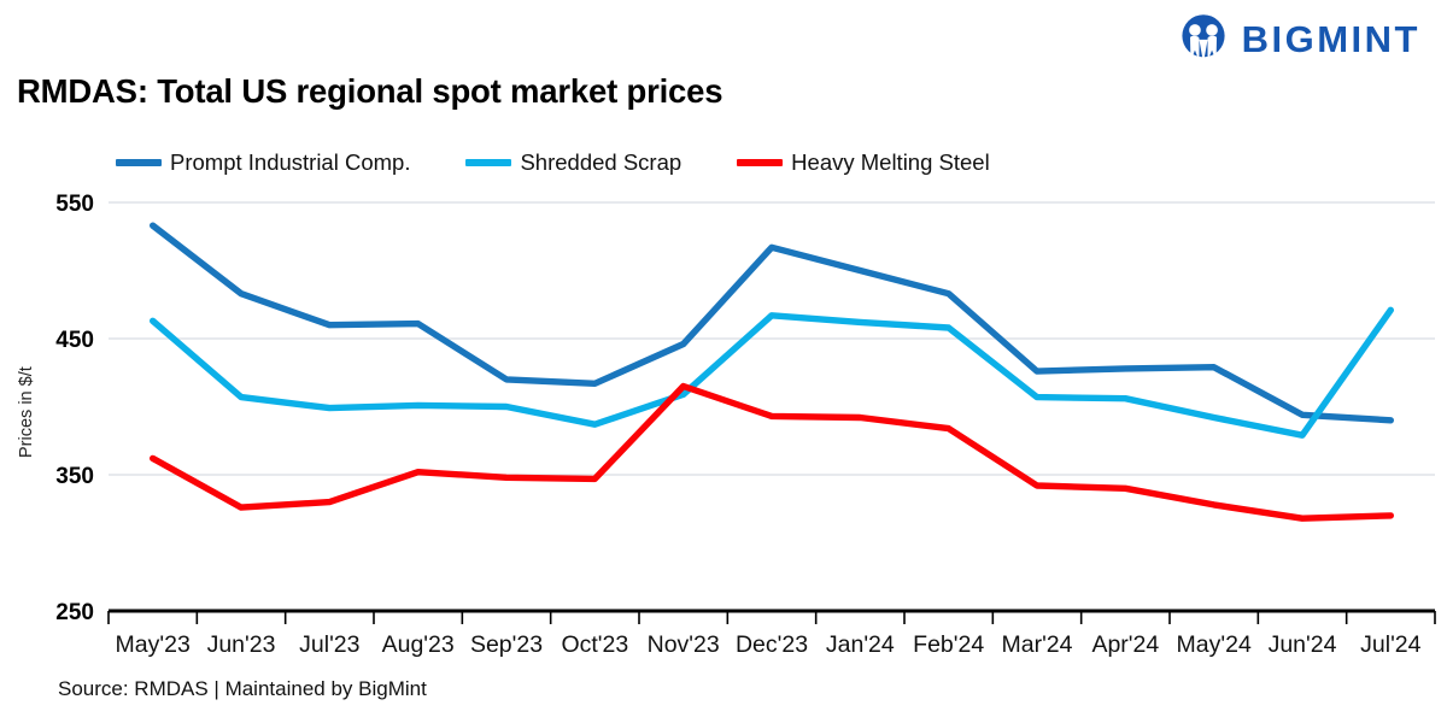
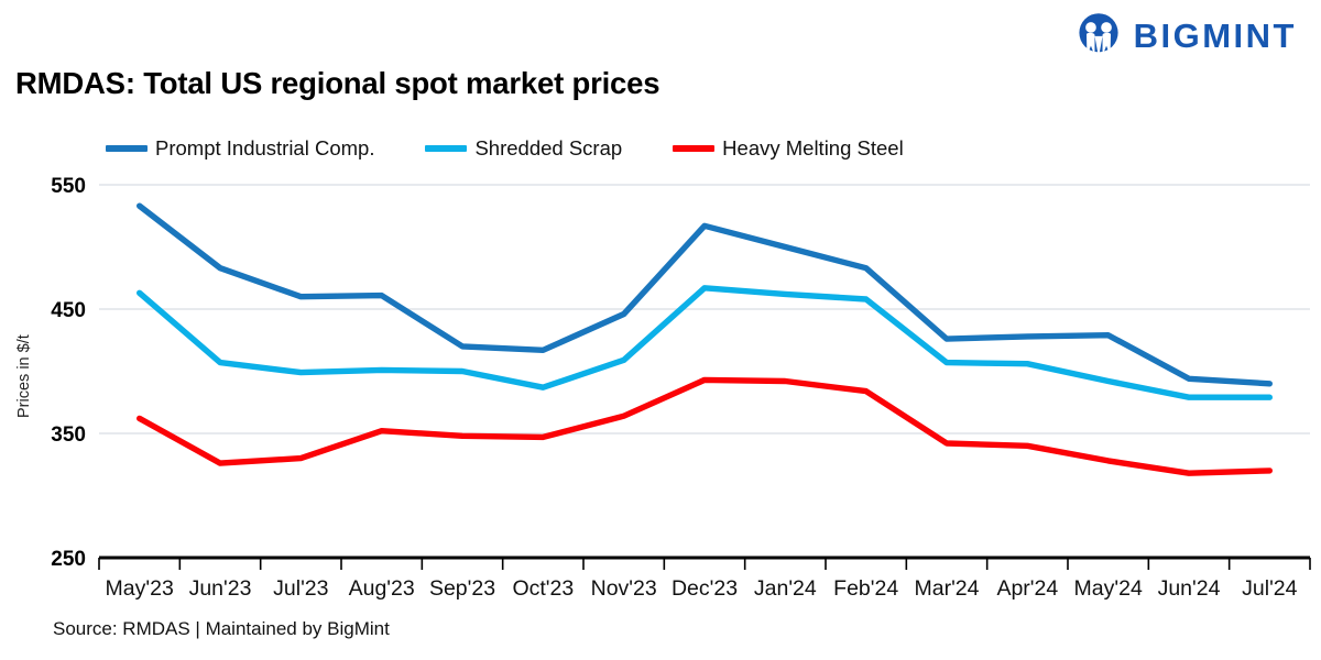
Heavy Melting Steel/Nov'23: 415 -> 364
Shredded Scrap/Jul'24: 471 -> 379
